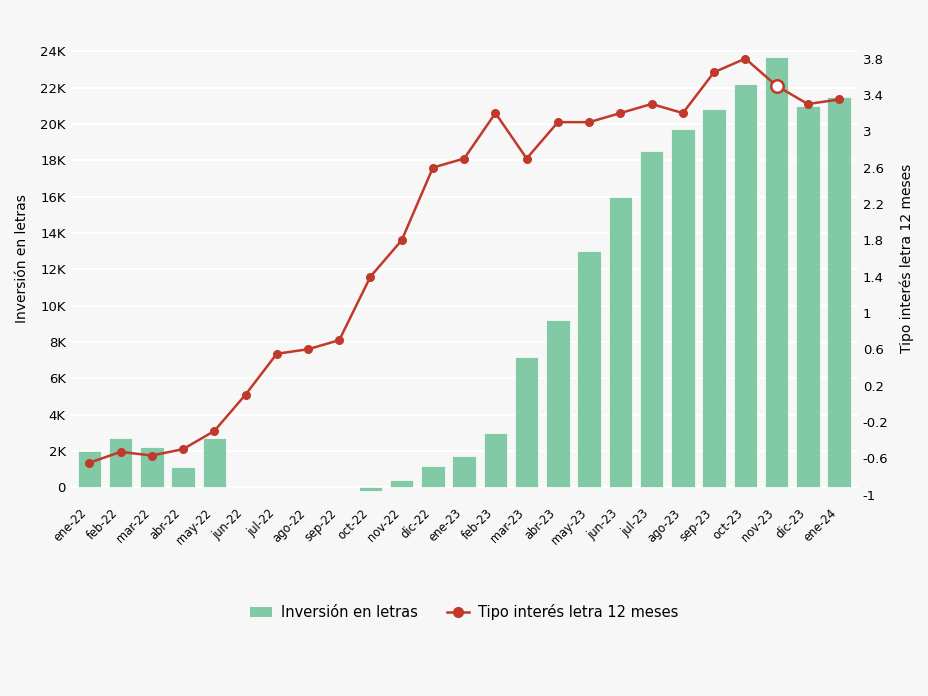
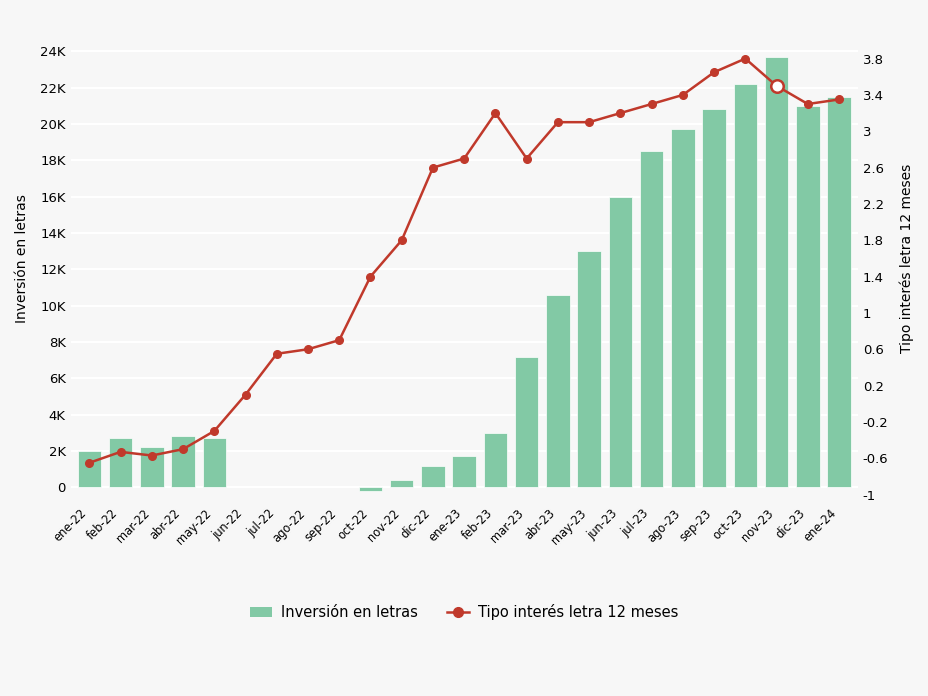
Inversión en letras/abr-22: 1.1K -> 2.8K
Inversión en letras/abr-23: 9.2K -> 10.6K
Tipo interés letra 12 meses/ago-23: 3.20 -> 3.40
